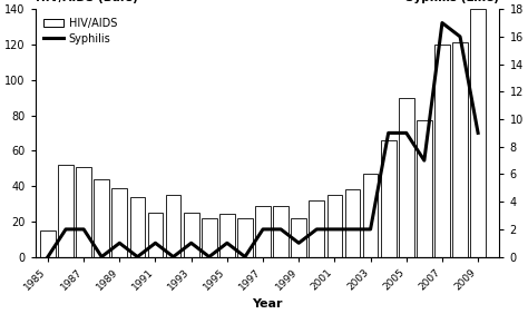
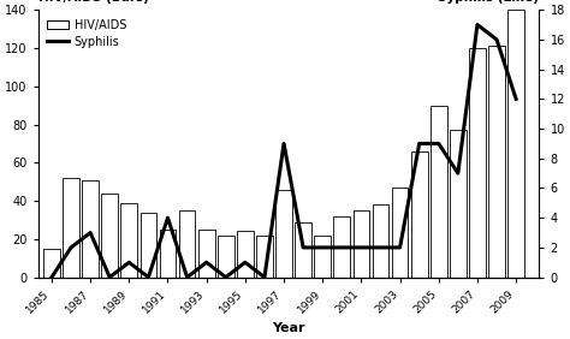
Syphilis/1987: 2 -> 3
Syphilis/1991: 1 -> 4
HIV/AIDS/1997: 29 -> 46
Syphilis/1997: 2 -> 9
Syphilis/1999: 1 -> 2
Syphilis/2009: 9 -> 12
